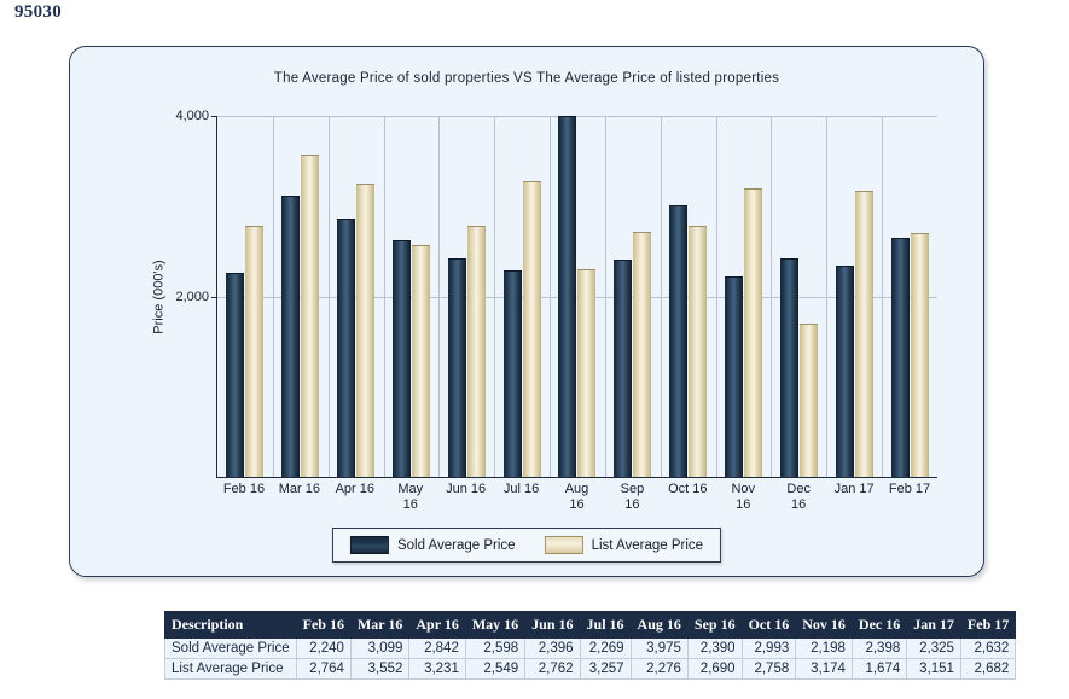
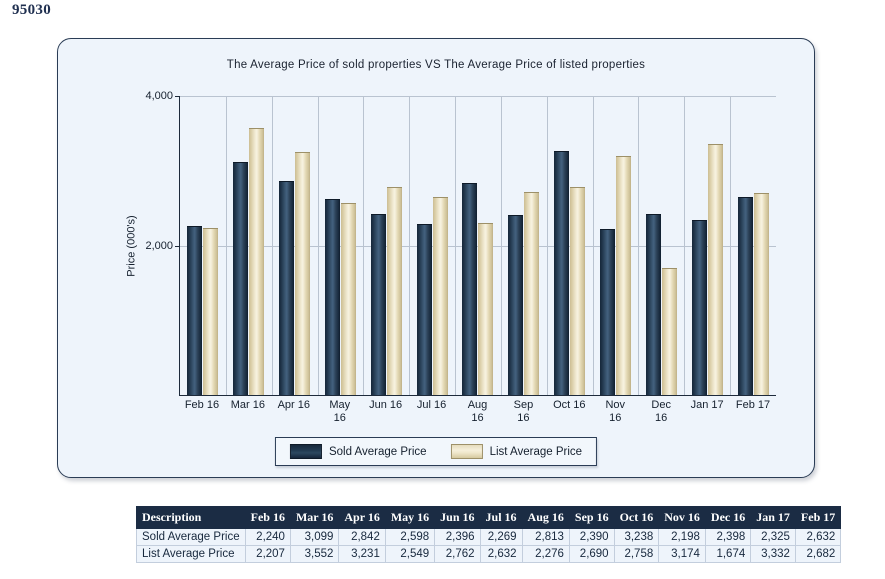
List Average Price/Feb 16: 2,764 -> 2,207
List Average Price/Jul 16: 3,257 -> 2,632
Sold Average Price/Aug 16: 3,975 -> 2,813
Sold Average Price/Oct 16: 2,993 -> 3,238
List Average Price/Jan 17: 3,151 -> 3,332
